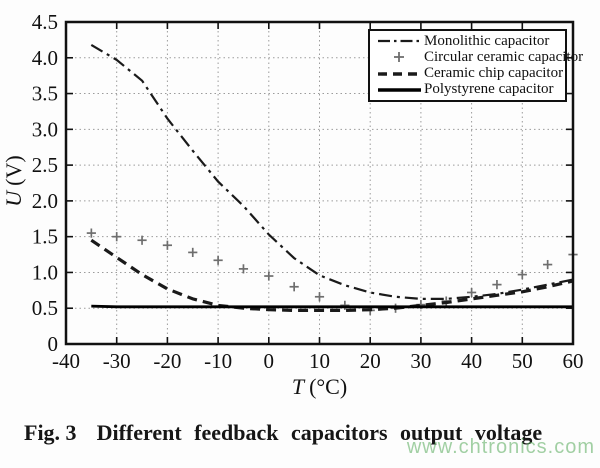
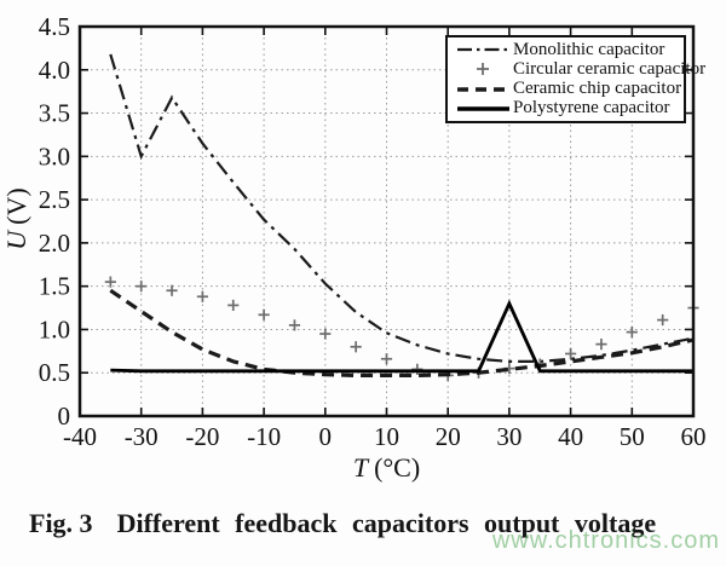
Monolithic capacitor/-30: 4.0 -> 3.0
Polystyrene capacitor/30: 0.5 -> 1.3
